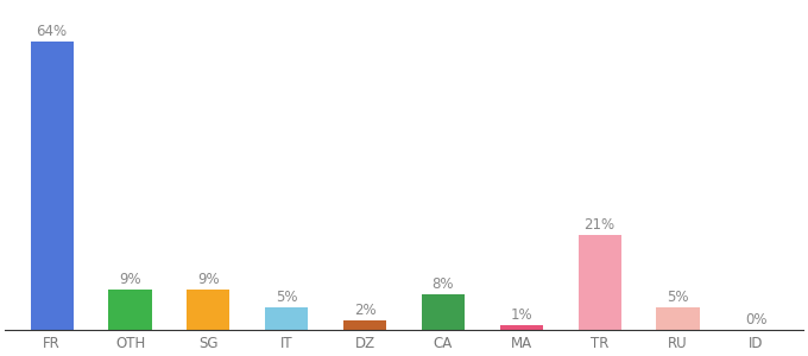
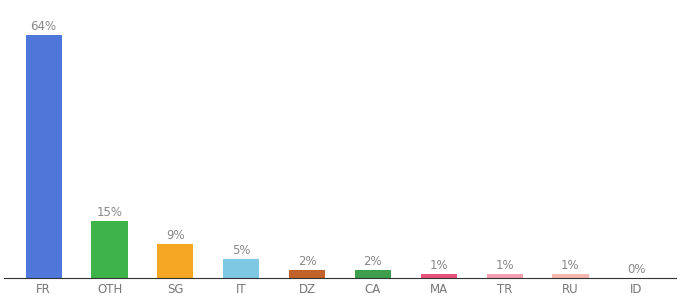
OTH: 9% -> 15%
CA: 8% -> 2%
TR: 21% -> 1%
RU: 5% -> 1%
